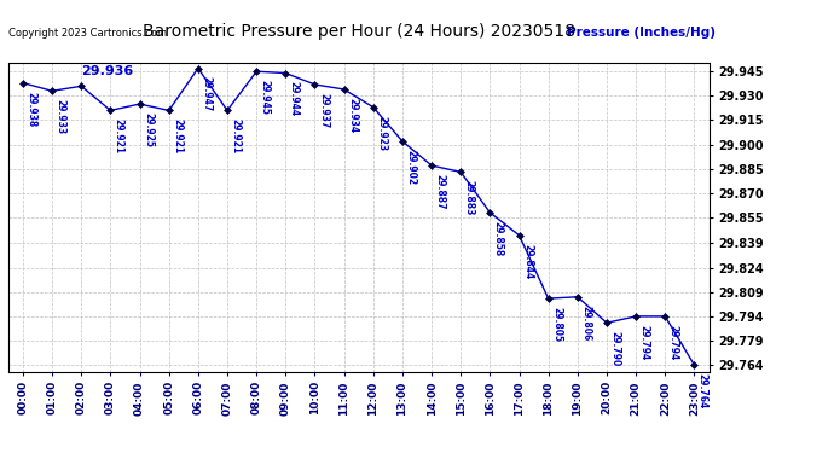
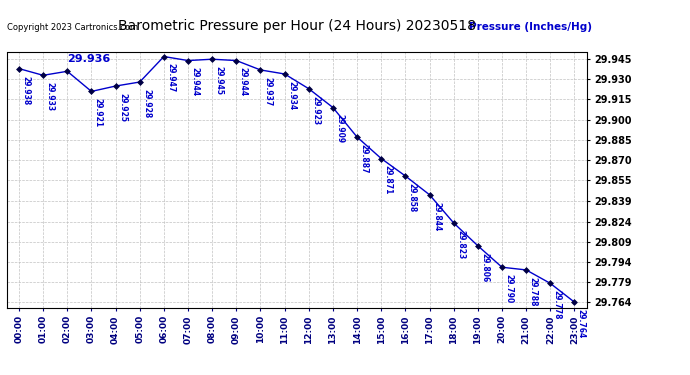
05:00: 29.921 -> 29.928
07:00: 29.921 -> 29.944
13:00: 29.902 -> 29.909
15:00: 29.883 -> 29.871
18:00: 29.805 -> 29.823
21:00: 29.794 -> 29.788
22:00: 29.794 -> 29.778
